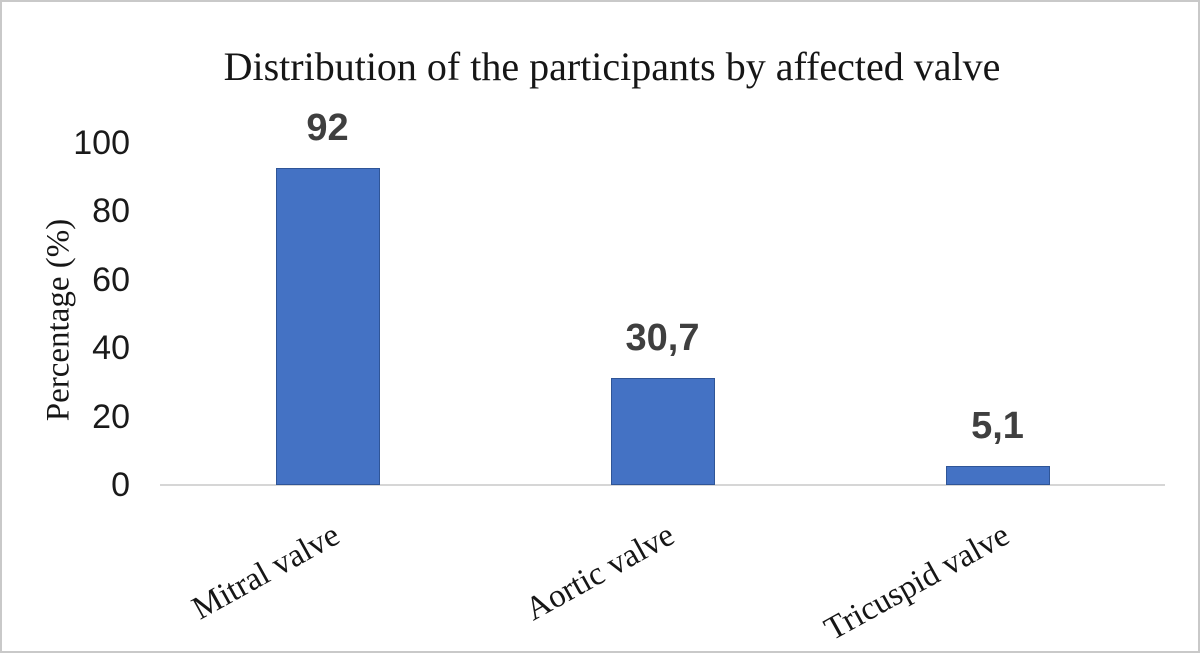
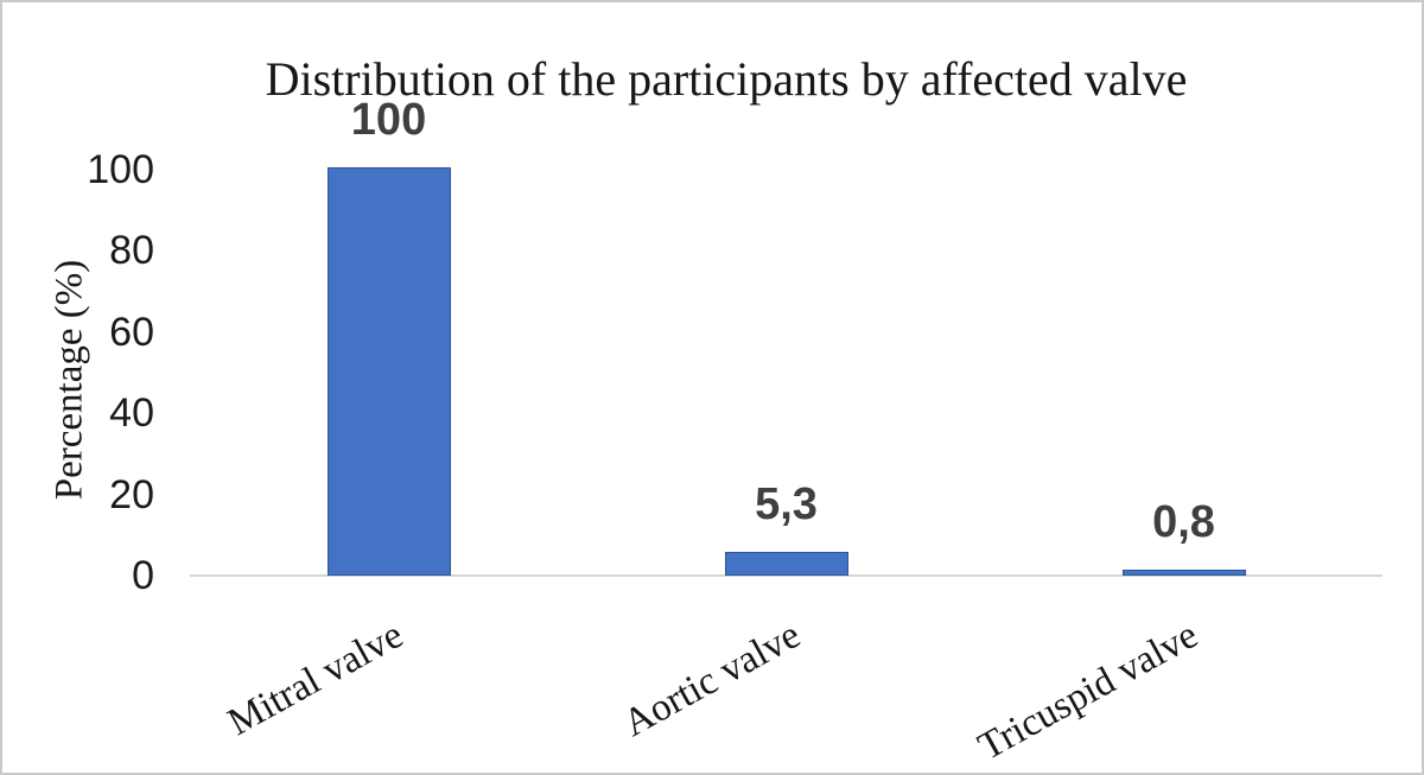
Mitral valve: 92 -> 100
Aortic valve: 30,7 -> 5,3
Tricuspid valve: 5,1 -> 0,8
